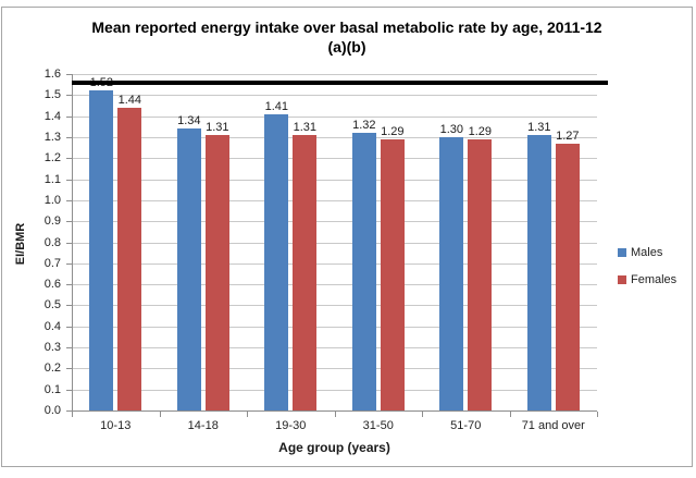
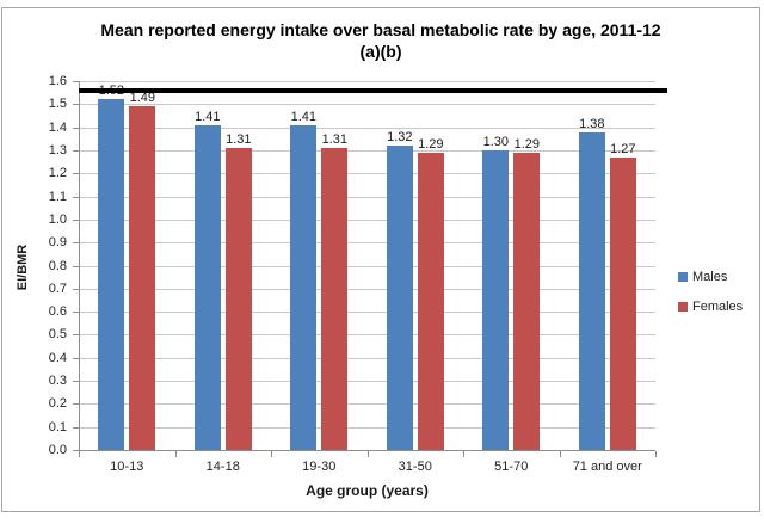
Females/10-13: 1.44 -> 1.49
Males/14-18: 1.34 -> 1.41
Males/71 and over: 1.31 -> 1.38
